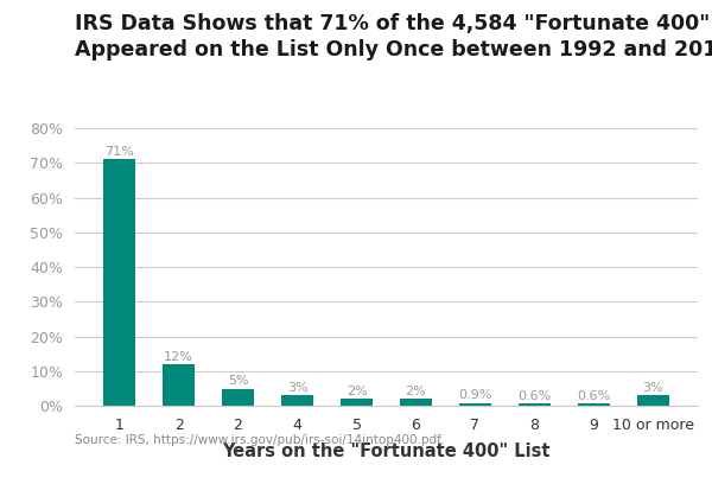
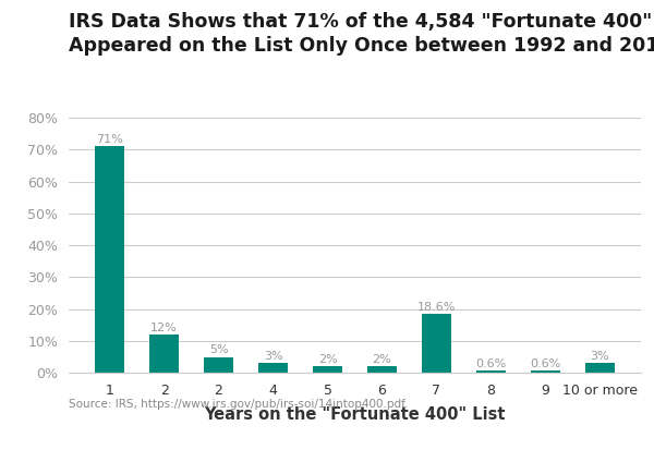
7: 0.9% -> 18.6%
